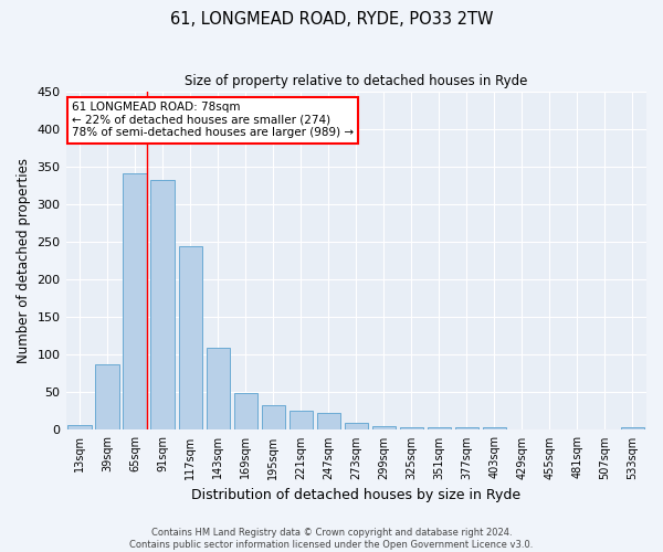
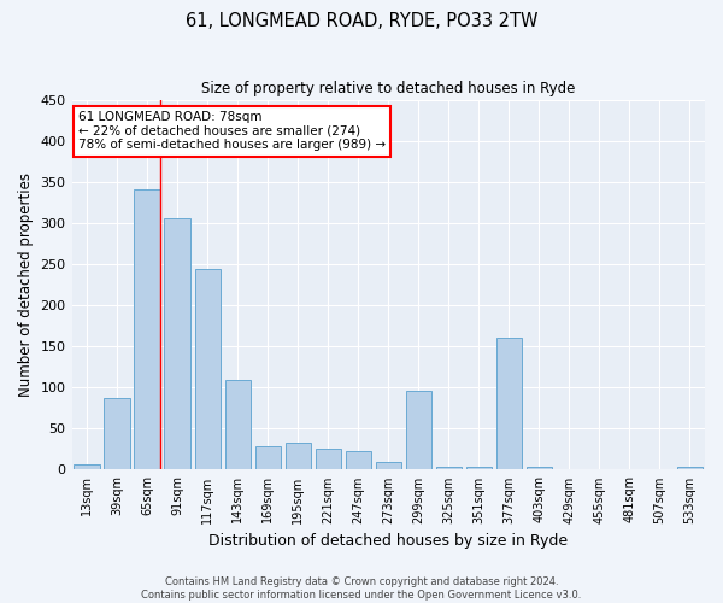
91sqm: 333 -> 306
169sqm: 49 -> 28
299sqm: 5 -> 96
377sqm: 3 -> 160
